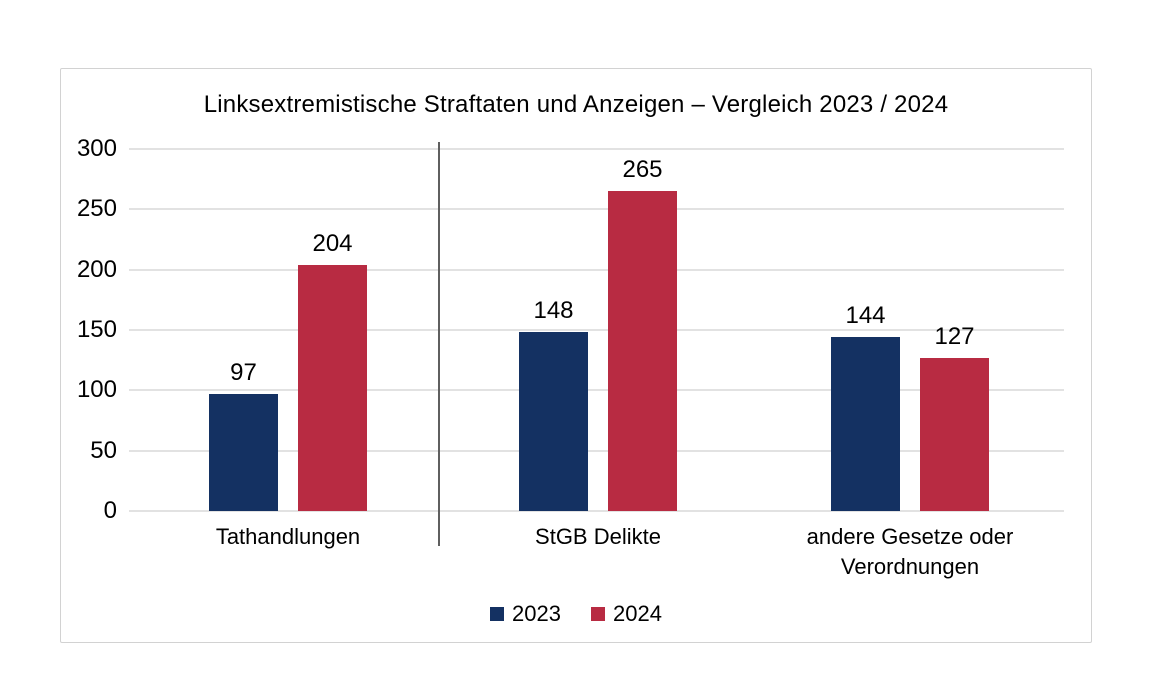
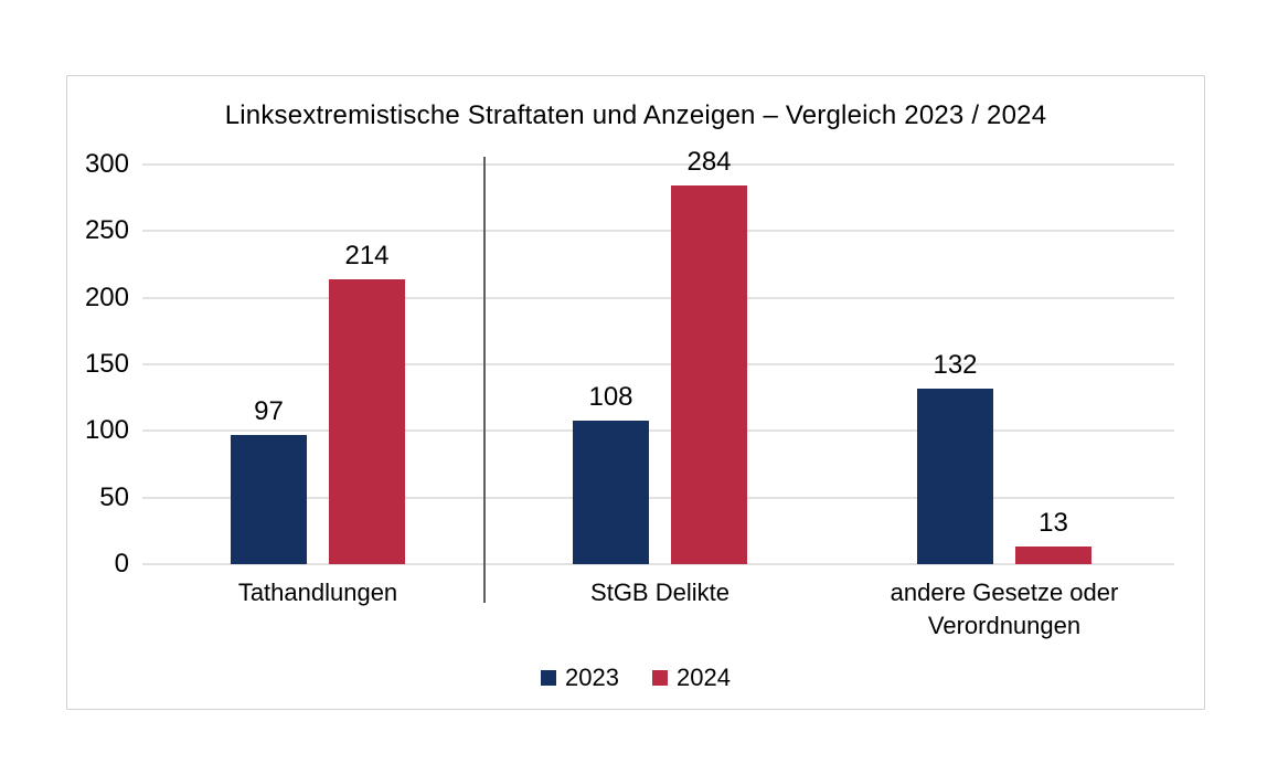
2024/Tathandlungen: 204 -> 214
2023/StGB Delikte: 148 -> 108
2024/StGB Delikte: 265 -> 284
2023/andere Gesetze oder Verordnungen: 144 -> 132
2024/andere Gesetze oder Verordnungen: 127 -> 13
